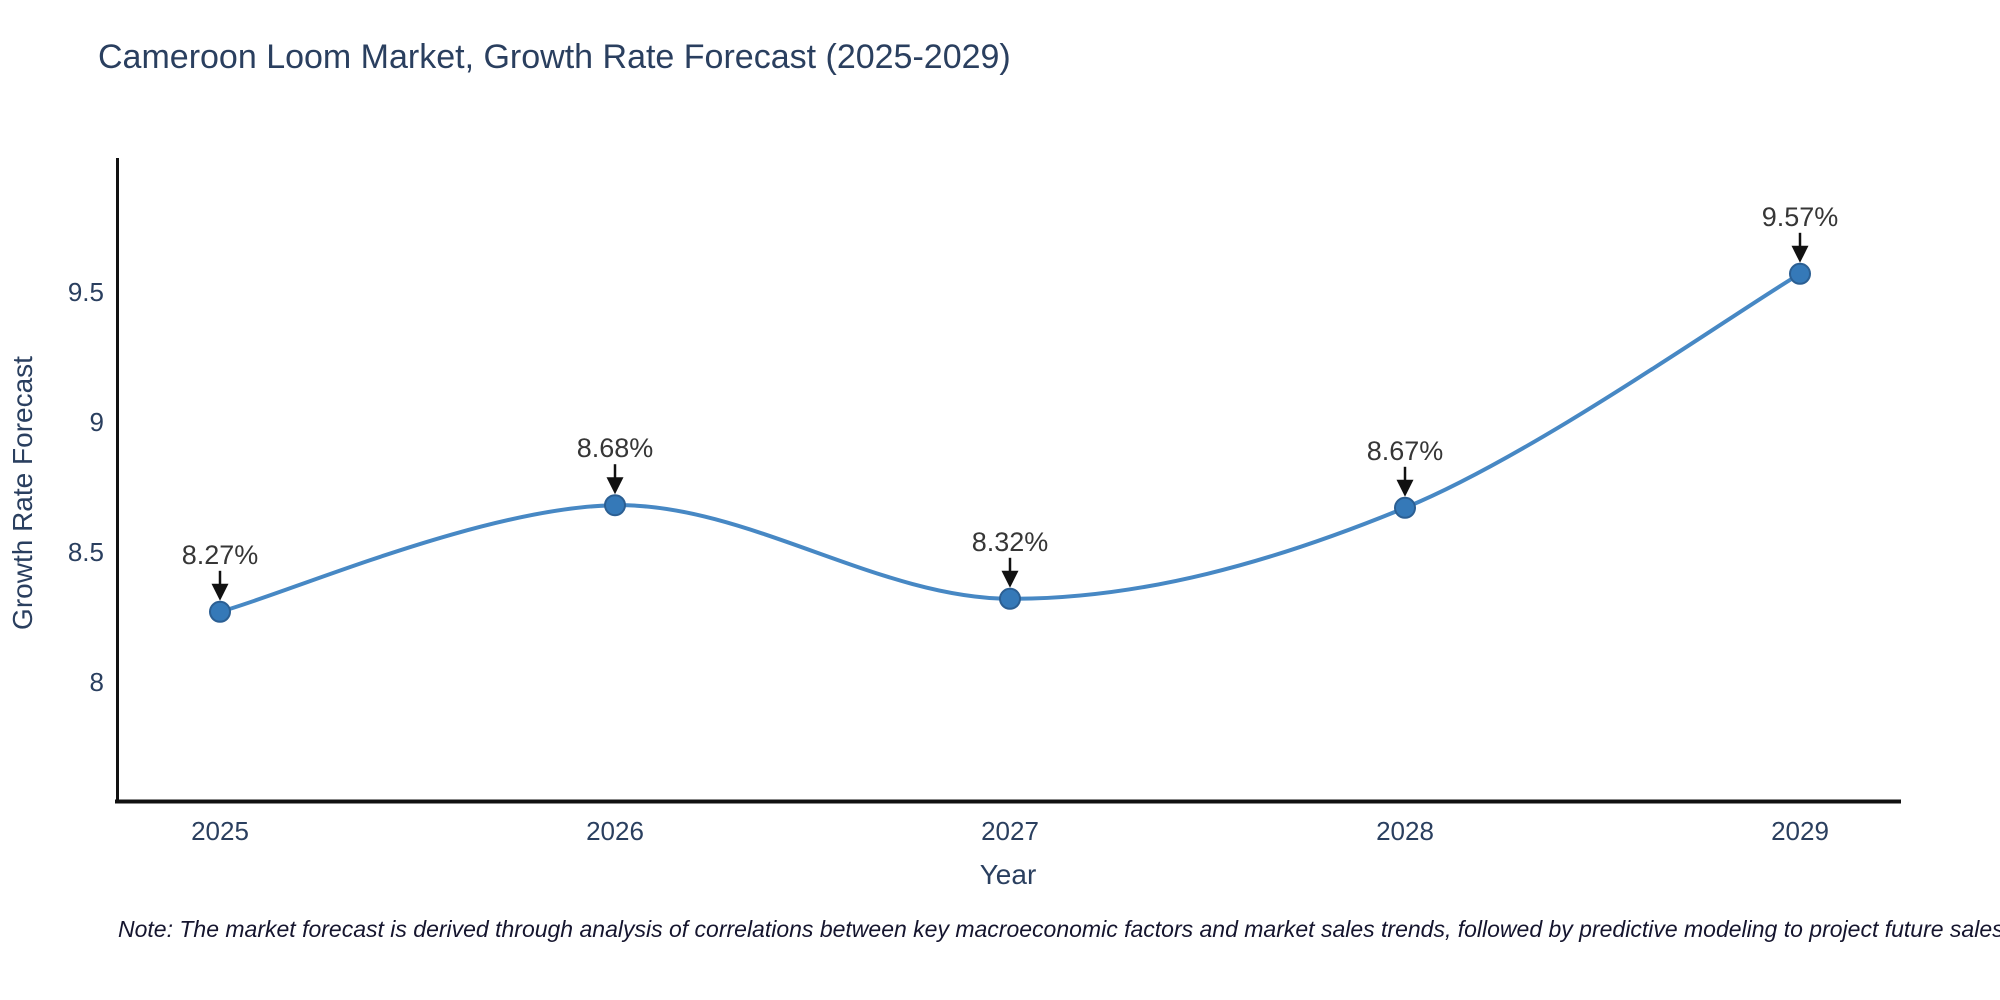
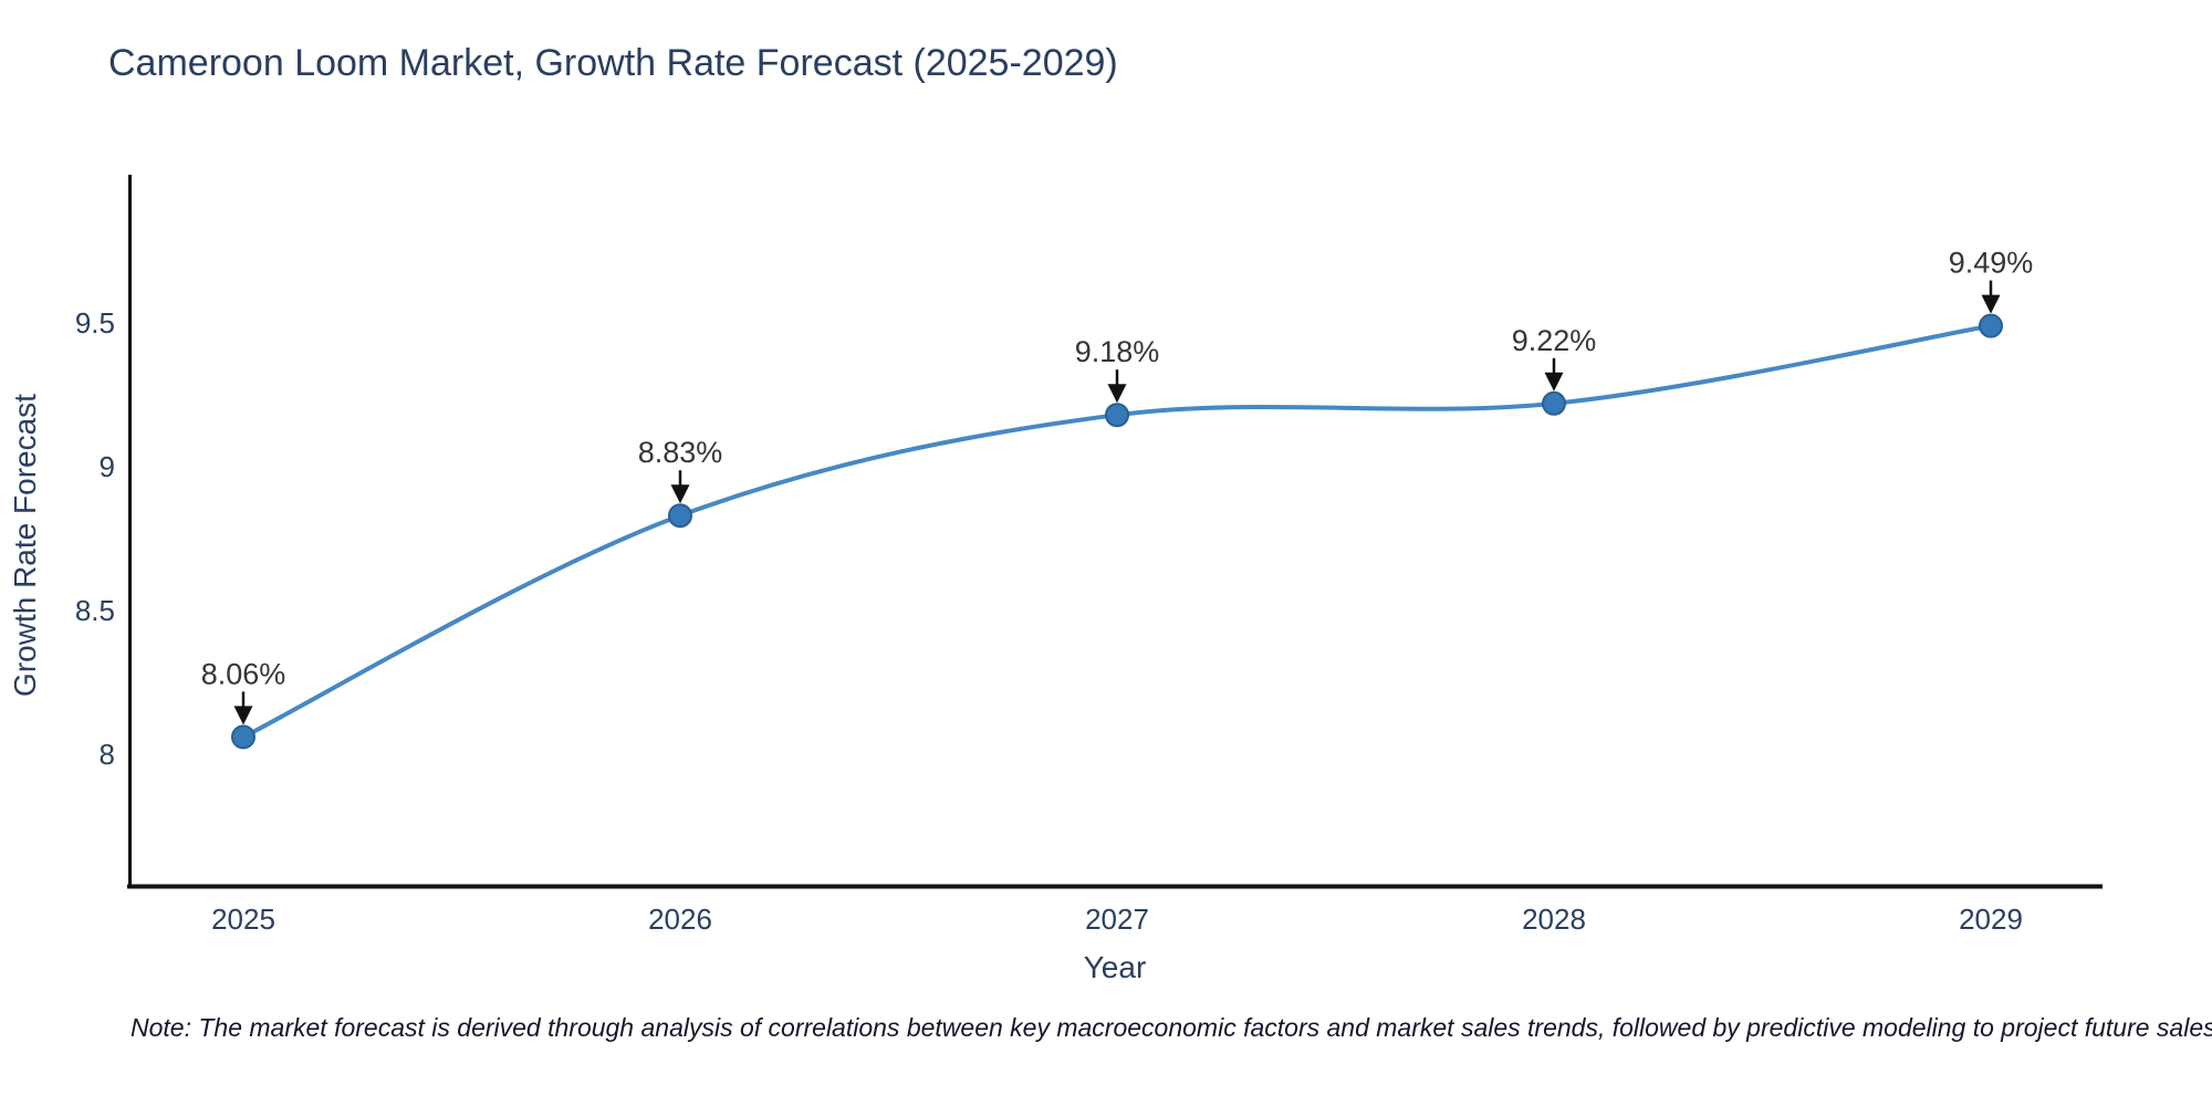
2025: 8.27% -> 8.06%
2026: 8.68% -> 8.83%
2027: 8.32% -> 9.18%
2028: 8.67% -> 9.22%
2029: 9.57% -> 9.49%
